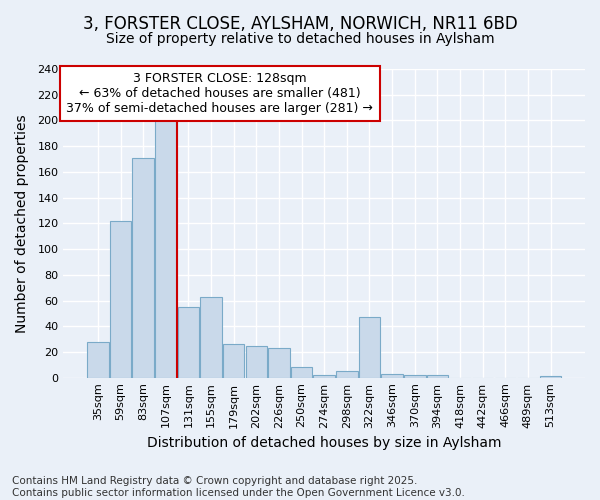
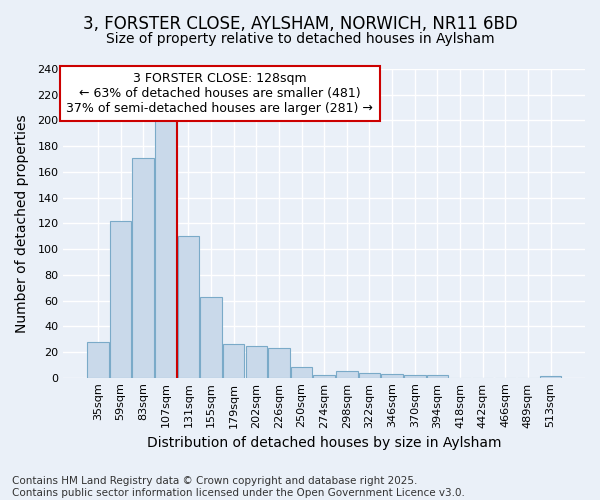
131sqm: 55 -> 110
322sqm: 47 -> 4
